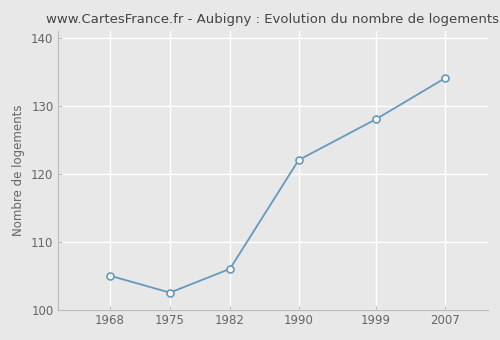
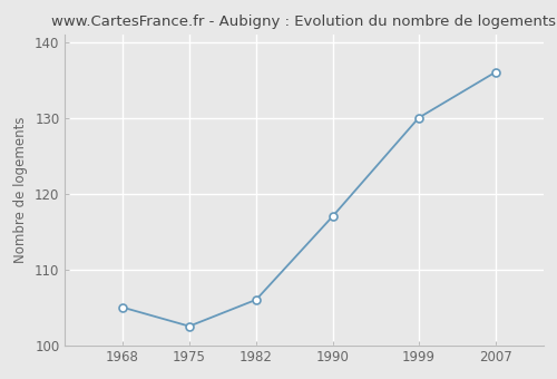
1990: 122.0 -> 117.0
1999: 128.0 -> 130.0
2007: 134.0 -> 136.0
